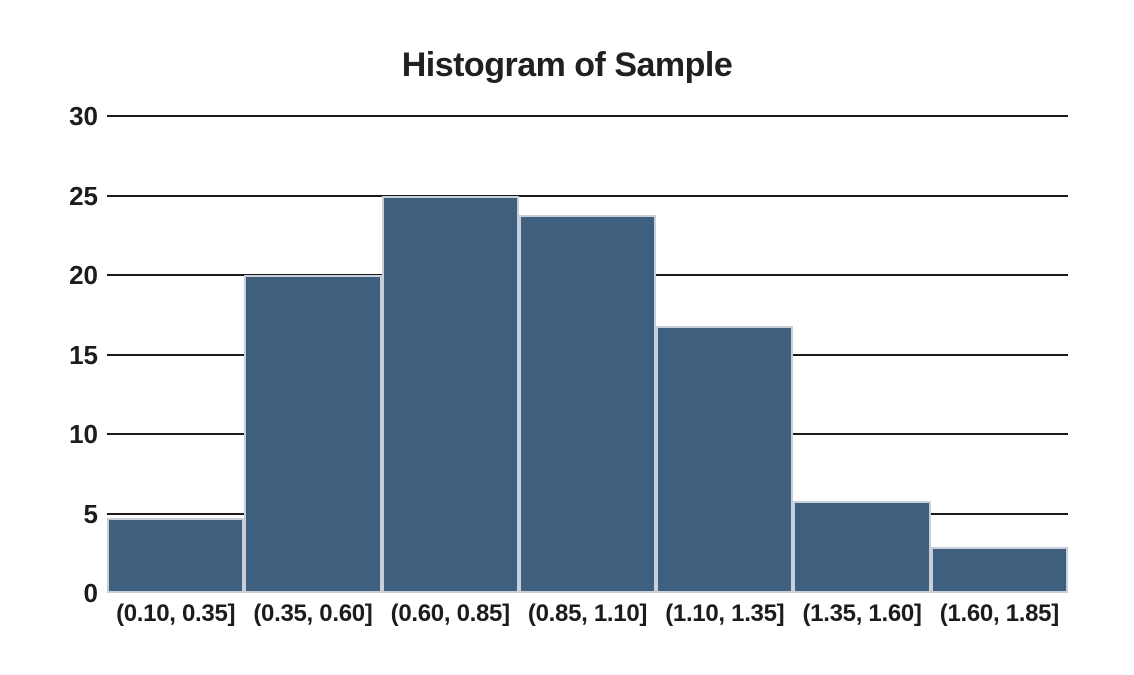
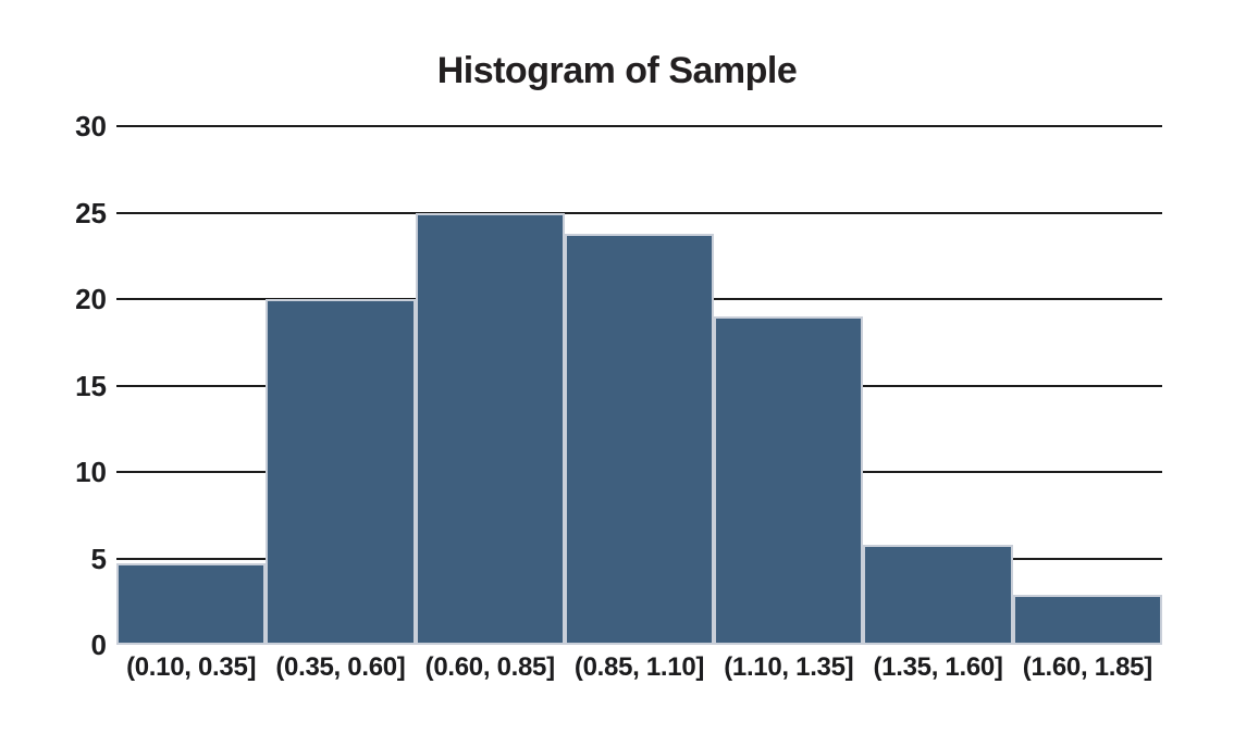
(1.10, 1.35]: 16.8 -> 19.0
